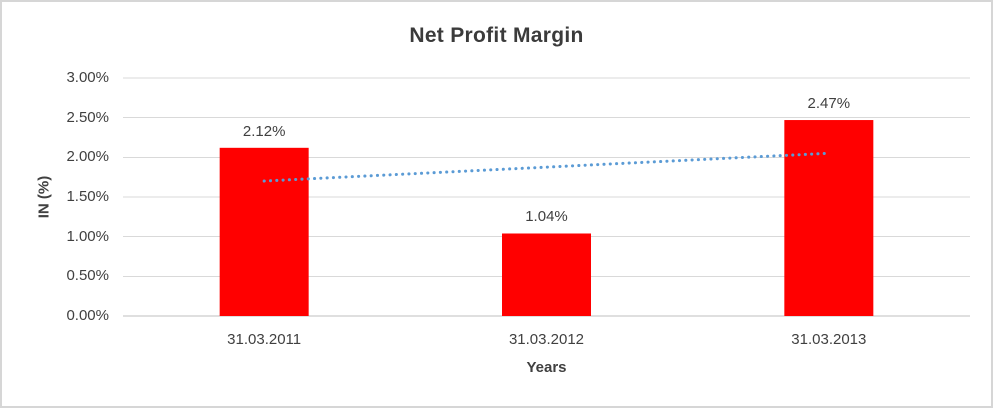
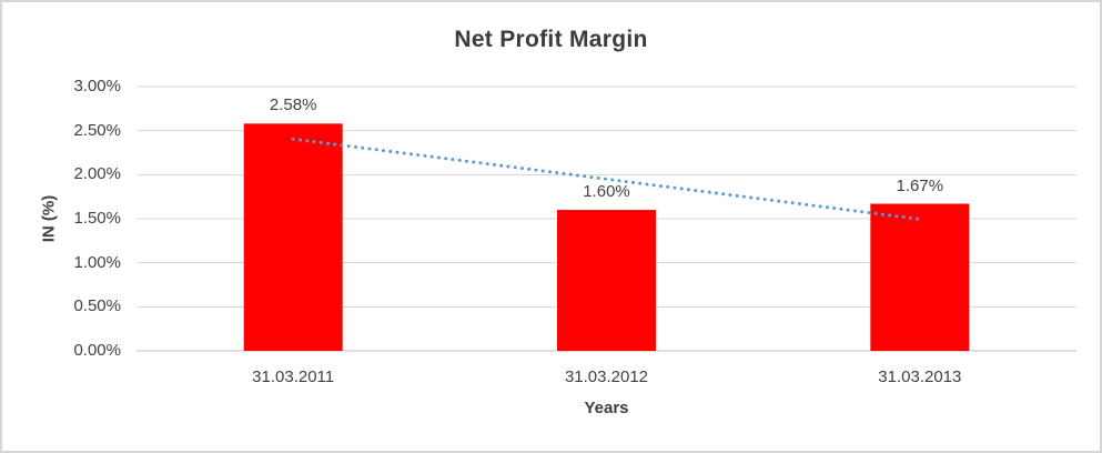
31.03.2011: 2.12% -> 2.58%
31.03.2012: 1.04% -> 1.60%
31.03.2013: 2.47% -> 1.67%
